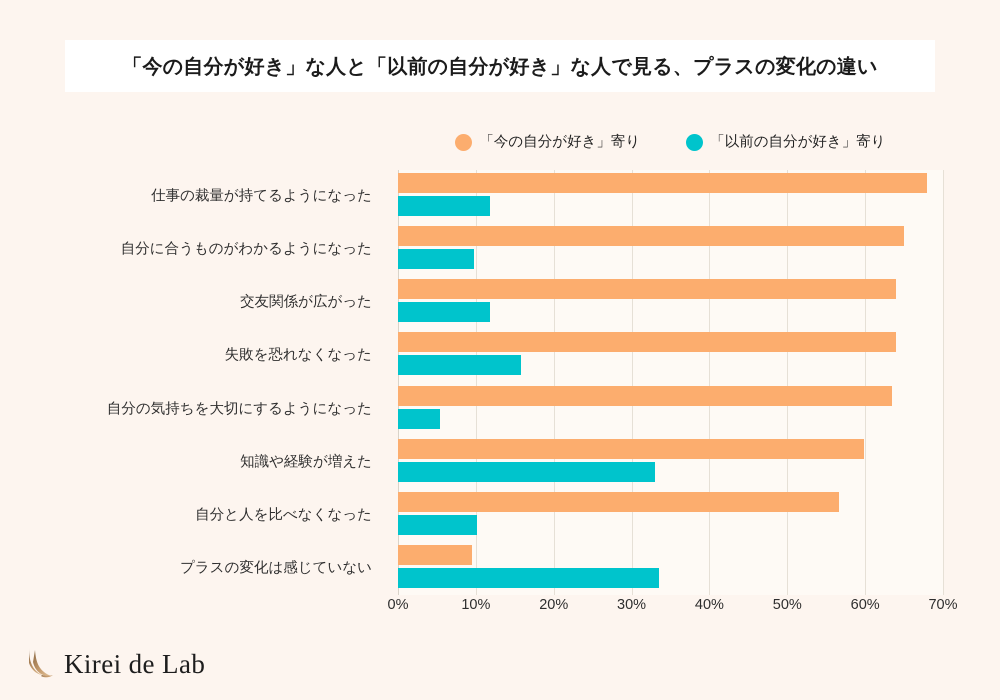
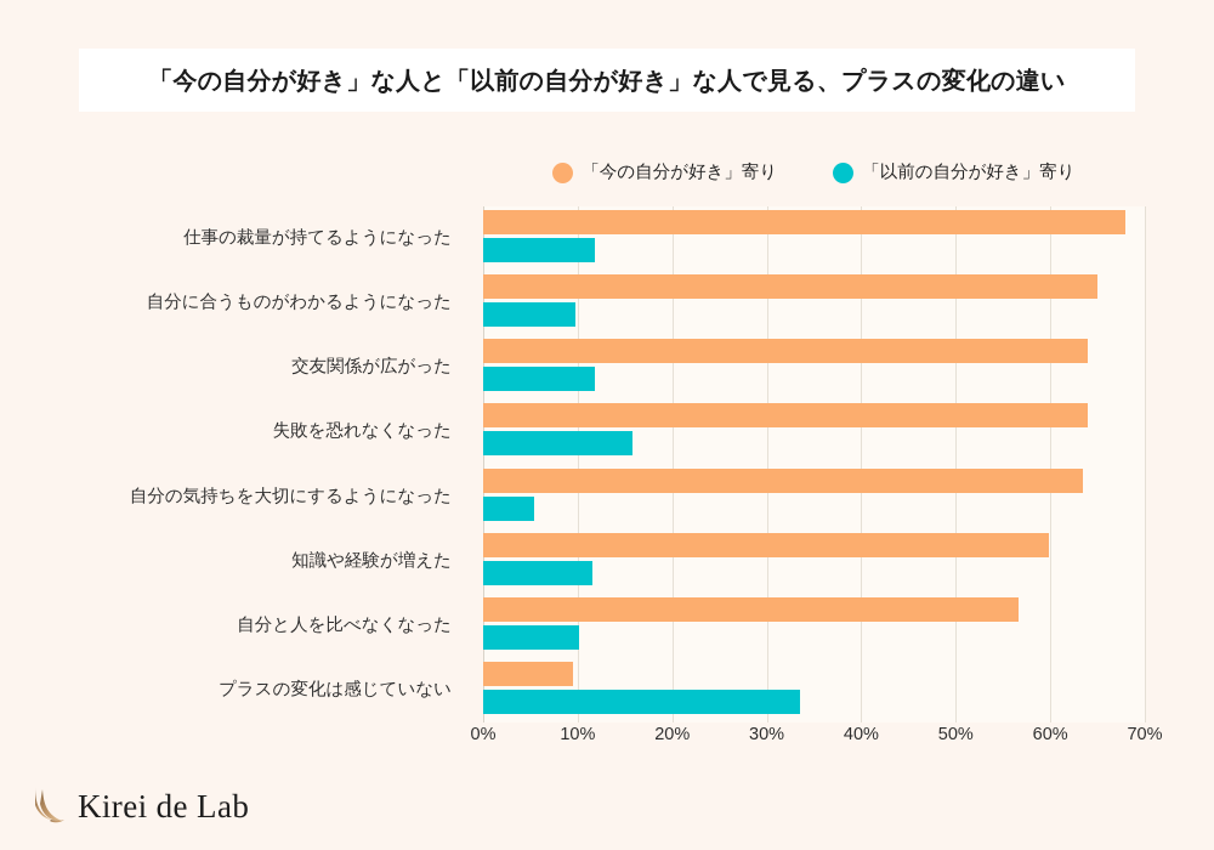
「以前の自分が好き」寄り/知識や経験が増えた: 33% -> 12%
